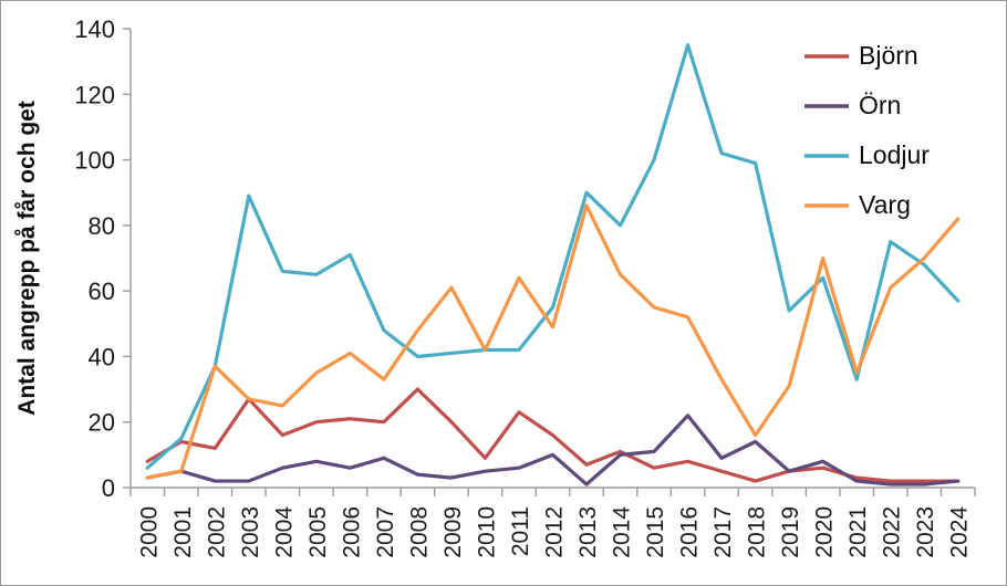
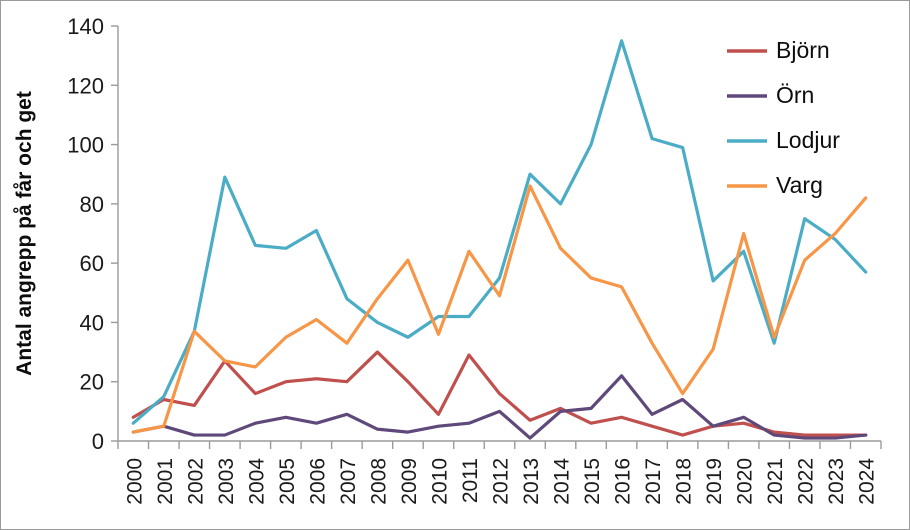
Lodjur/2009: 41 -> 35
Varg/2010: 42 -> 36
Björn/2011: 23 -> 29
